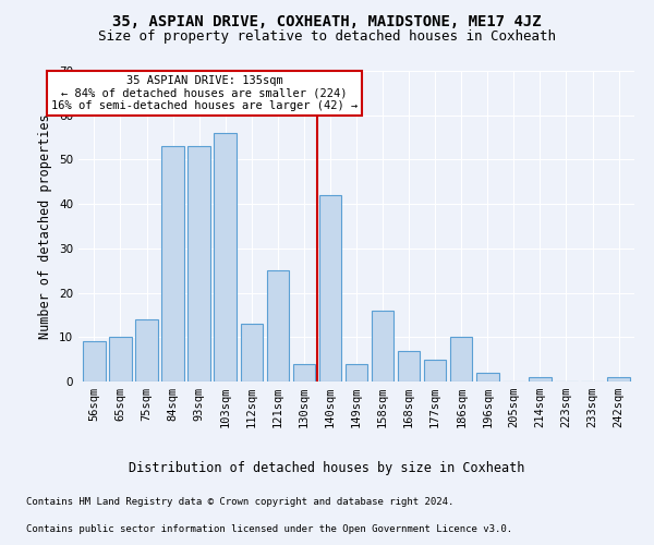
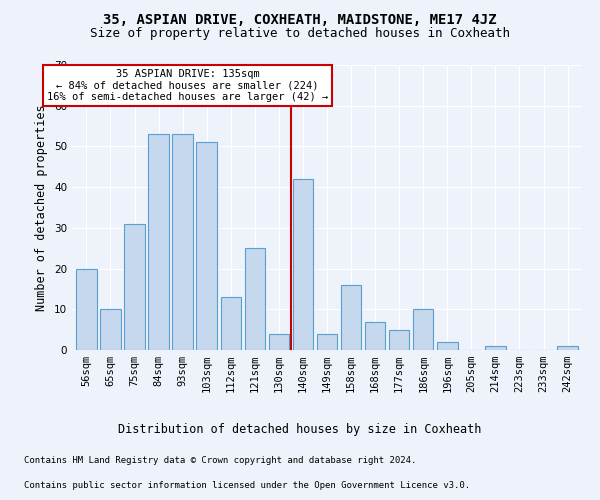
56sqm: 9 -> 20
75sqm: 14 -> 31
103sqm: 56 -> 51
